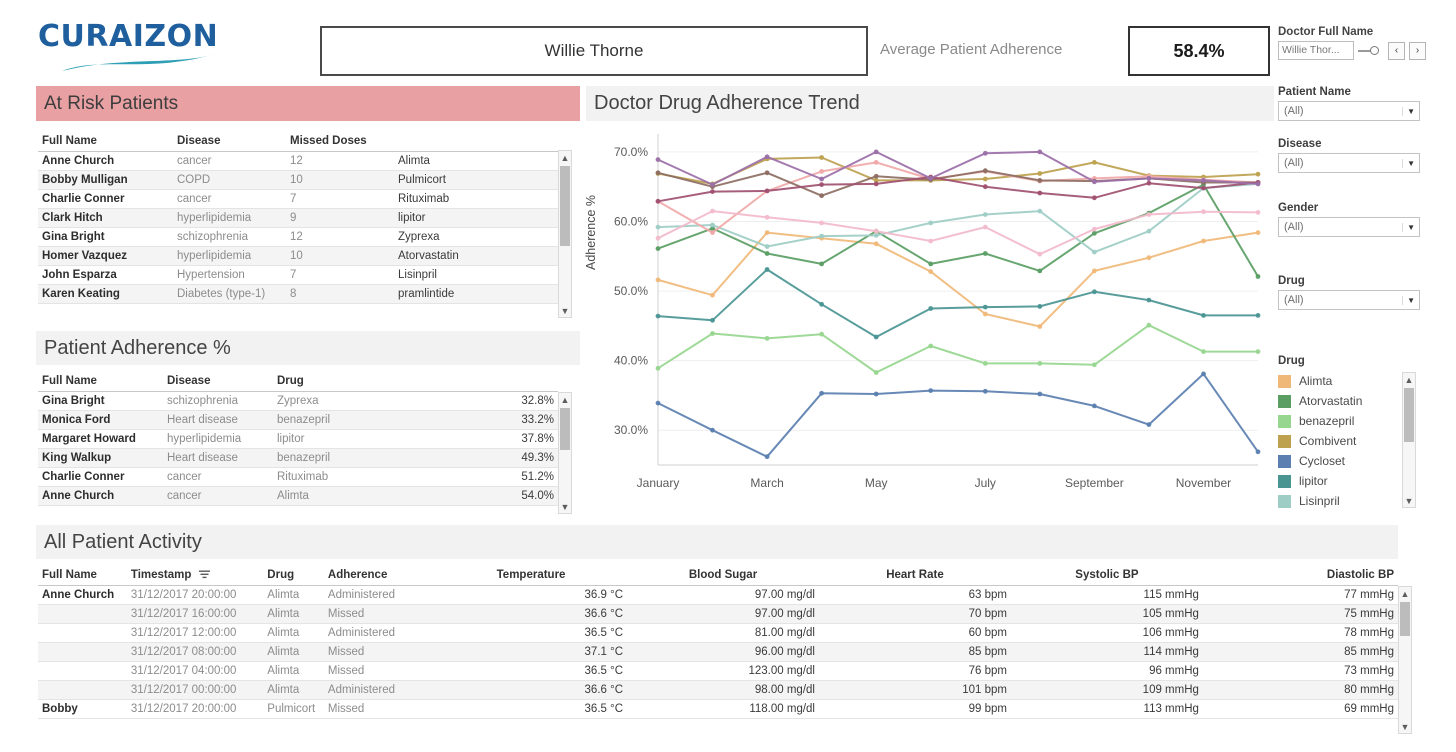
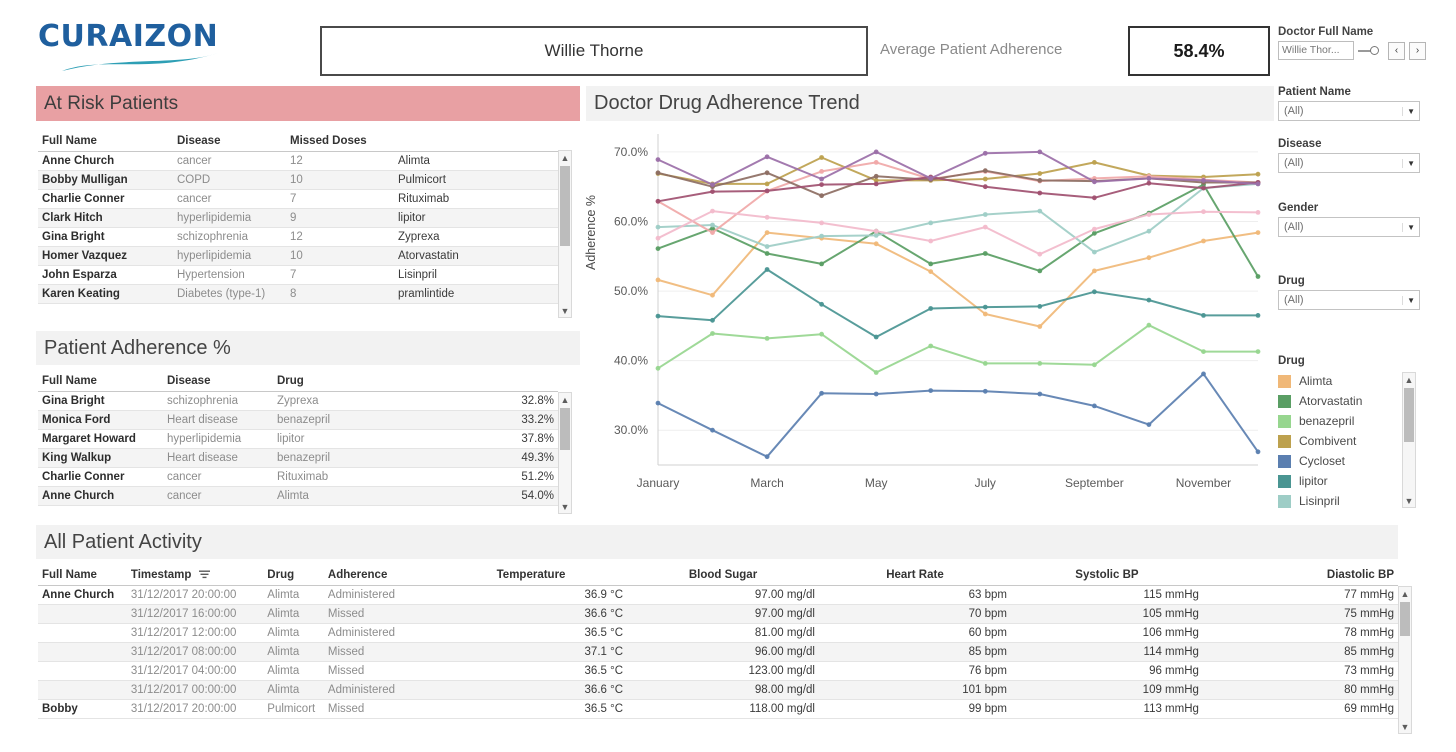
Combivent/March: 69% -> 65%
